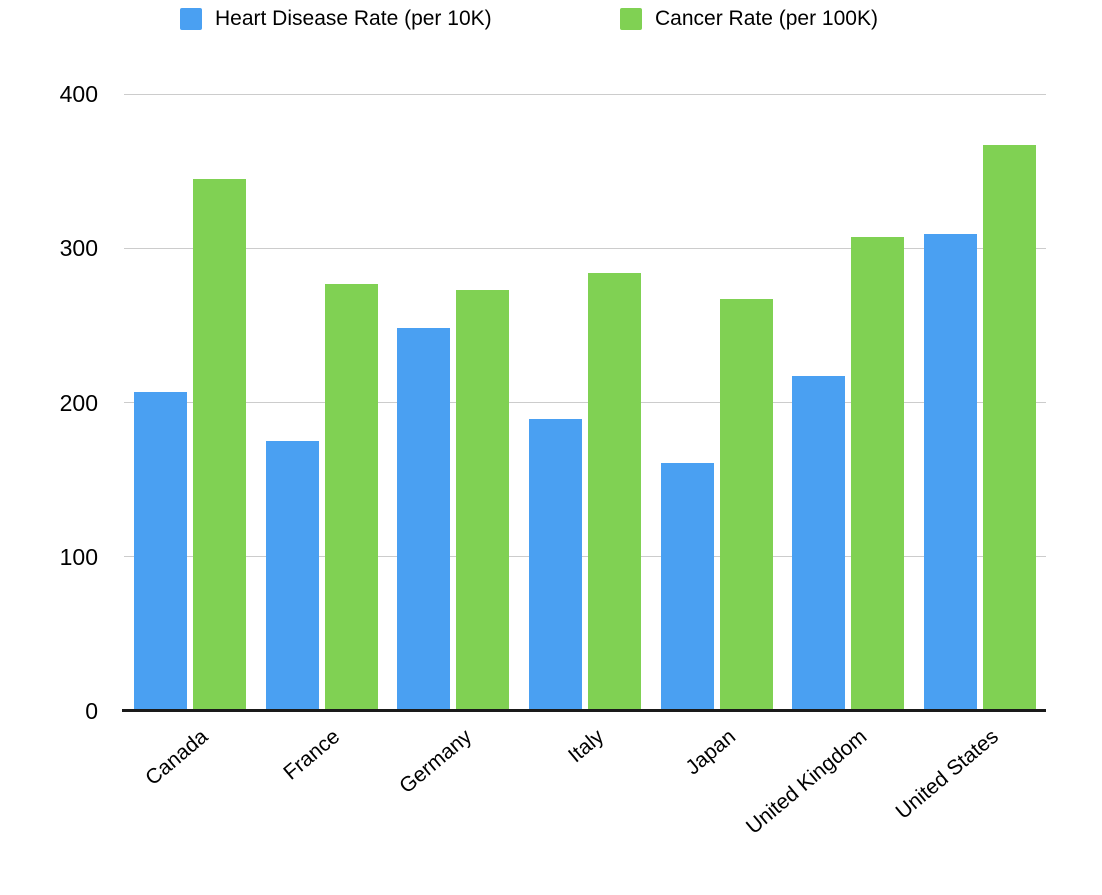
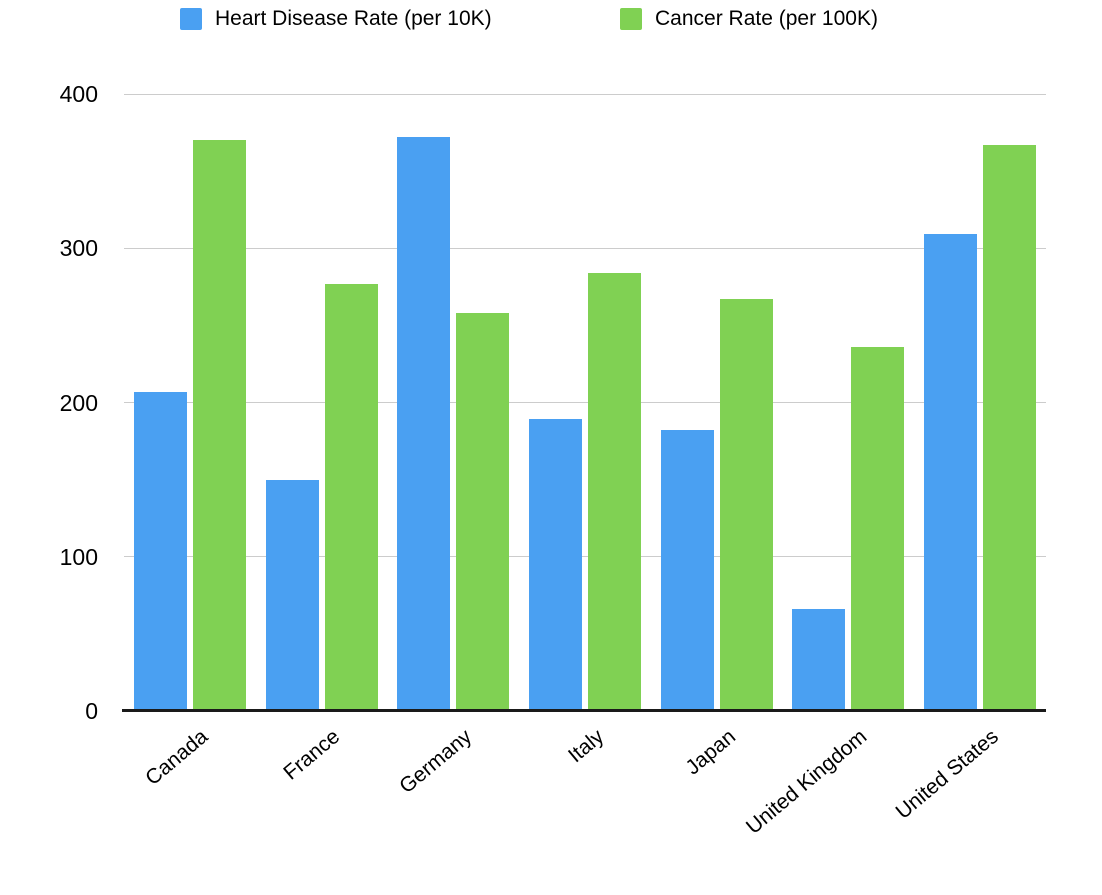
Cancer Rate (per 100K)/Canada: 345 -> 370
Heart Disease Rate (per 10K)/France: 175 -> 150
Heart Disease Rate (per 10K)/Germany: 248 -> 372
Cancer Rate (per 100K)/Germany: 273 -> 258
Heart Disease Rate (per 10K)/Japan: 161 -> 182
Heart Disease Rate (per 10K)/United Kingdom: 217 -> 66
Cancer Rate (per 100K)/United Kingdom: 307 -> 236
